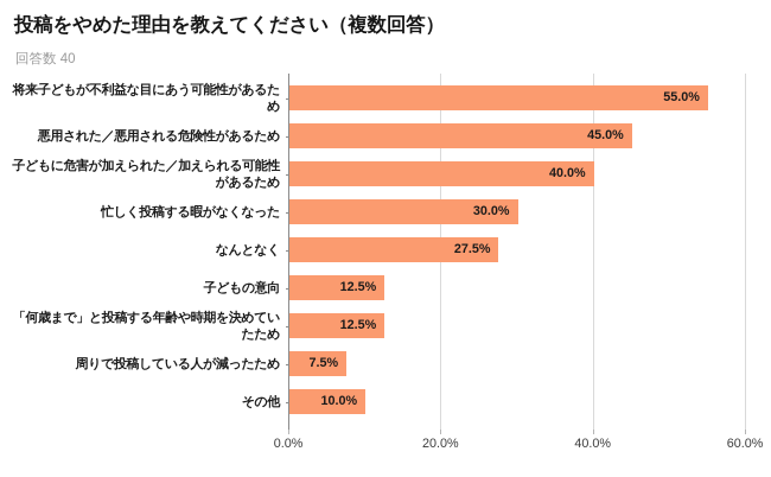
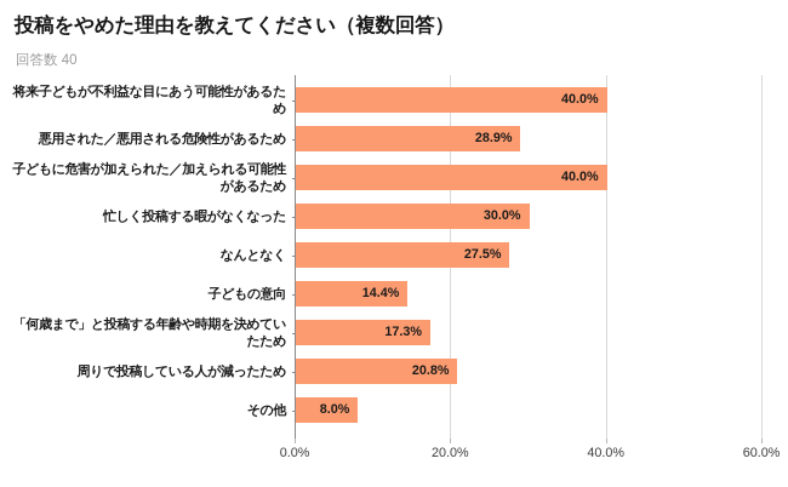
将来子どもが不利益な目にあう可能性があるため: 55.0% -> 40.0%
悪用された／悪用される危険性があるため: 45.0% -> 28.9%
子どもの意向: 12.5% -> 14.4%
「何歳まで」と投稿する年齢や時期を決めていたため: 12.5% -> 17.3%
周りで投稿している人が減ったため: 7.5% -> 20.8%
その他: 10.0% -> 8.0%
